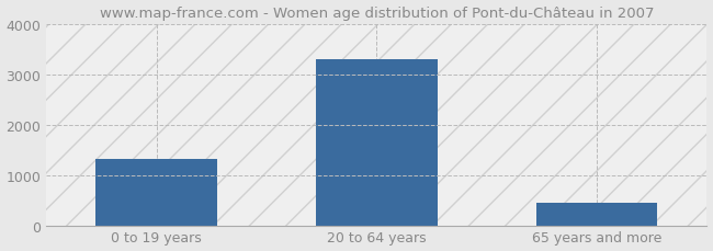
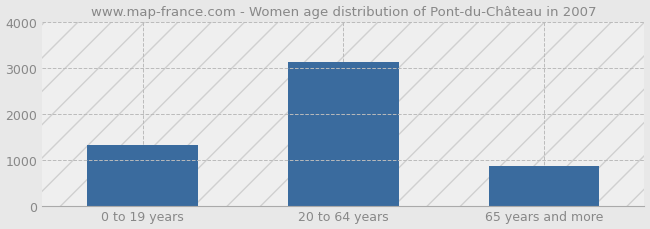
20 to 64 years: 3300 -> 3110
65 years and more: 450 -> 860
